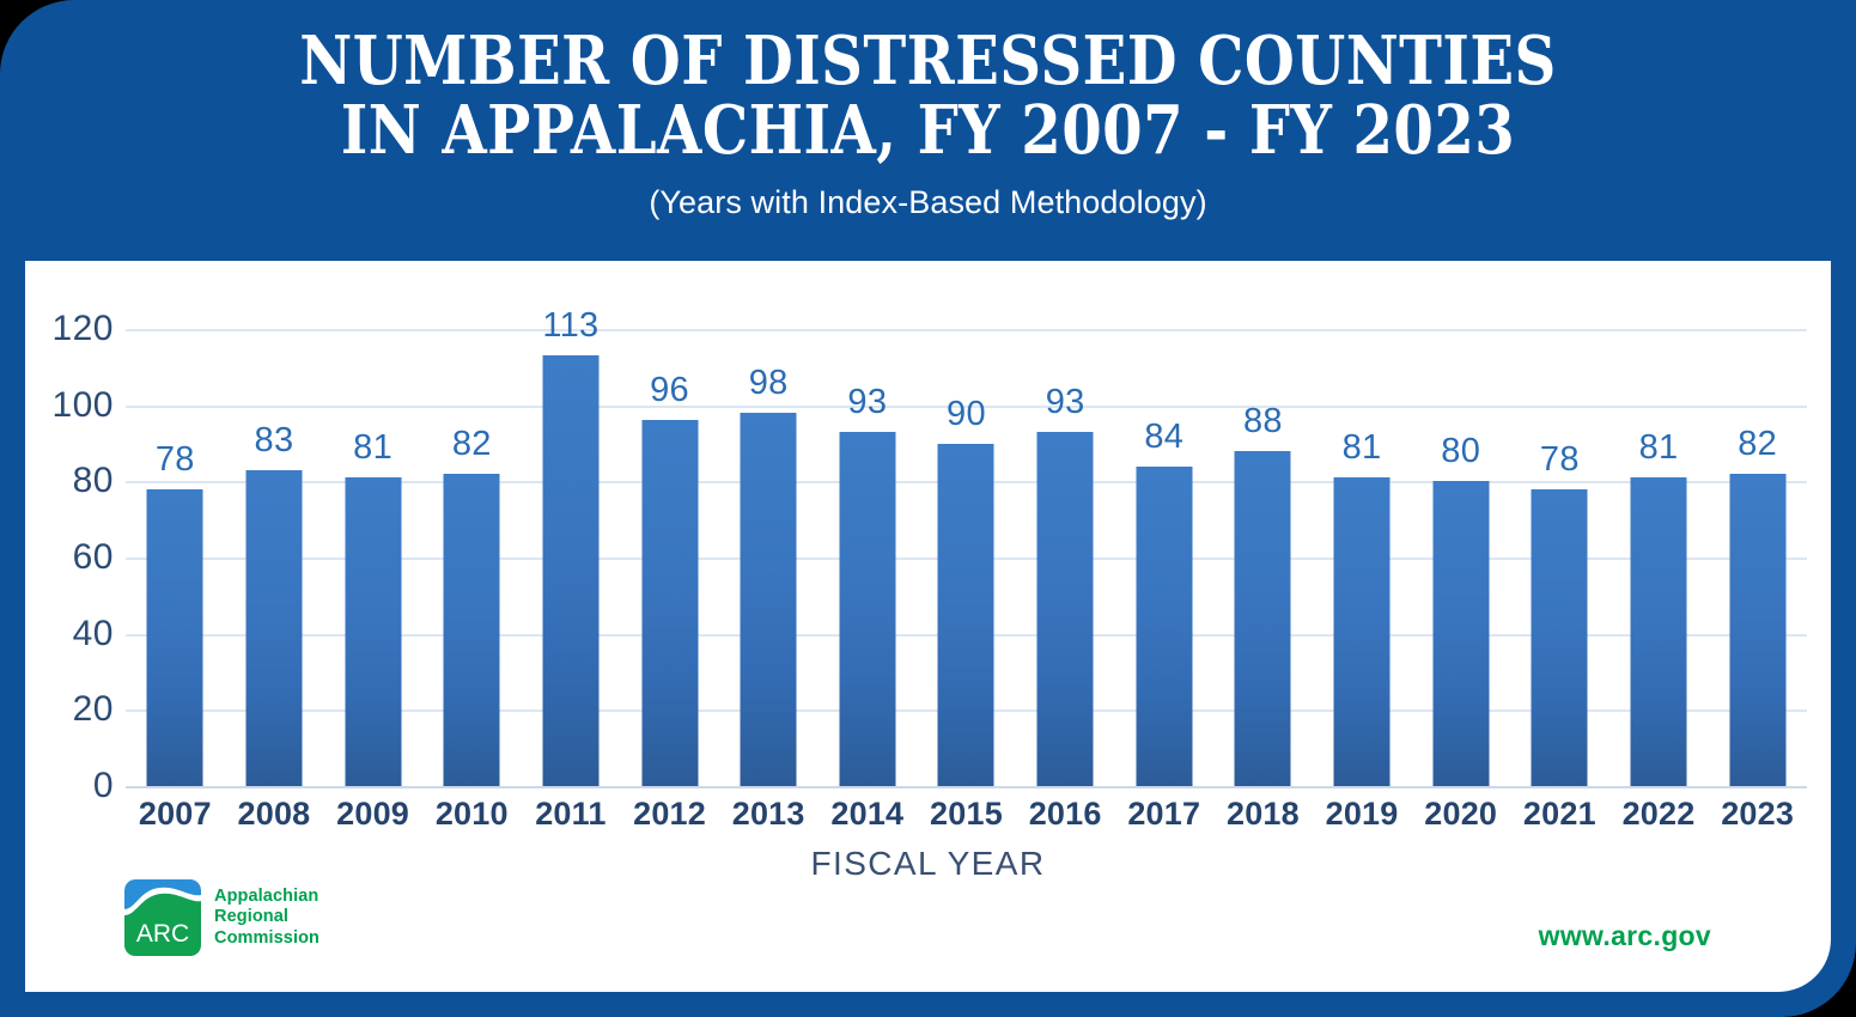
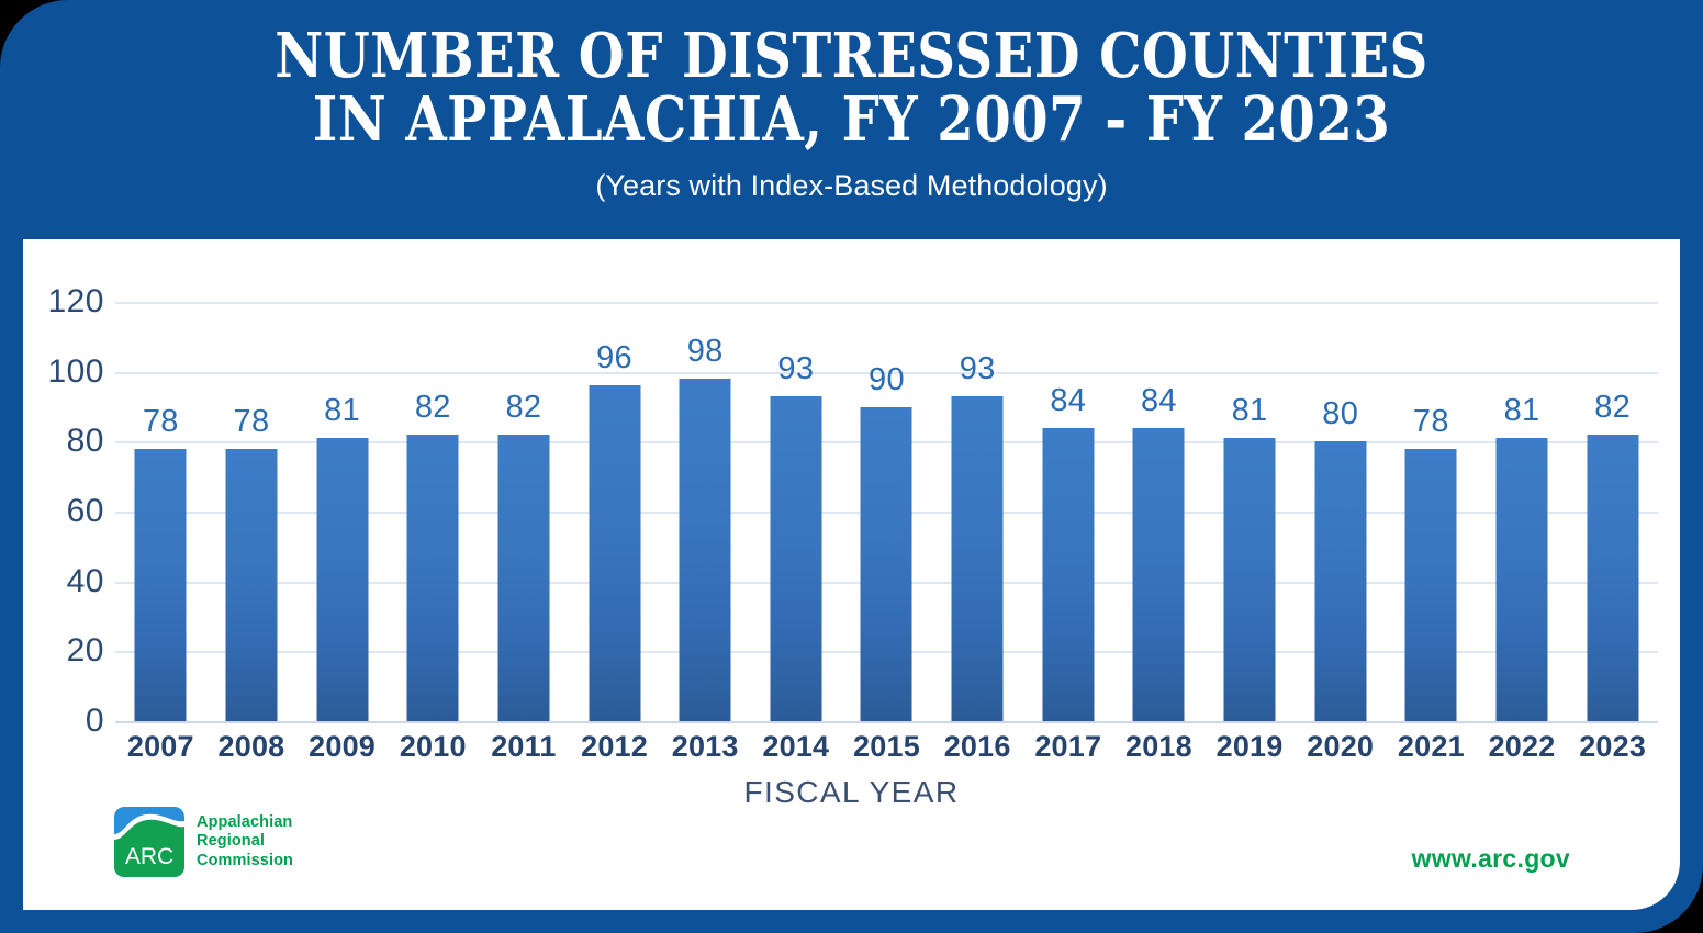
2008: 83 -> 78
2011: 113 -> 82
2018: 88 -> 84
